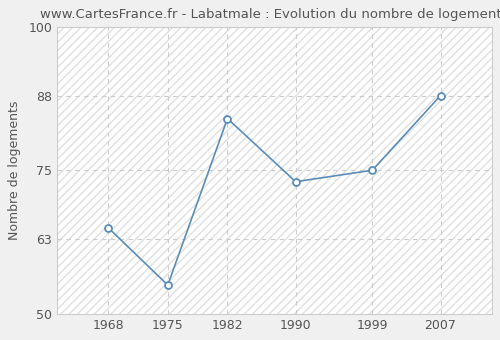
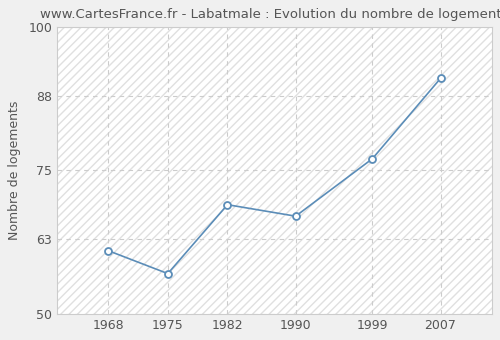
1968: 65 -> 61
1975: 55 -> 57
1982: 84 -> 69
1990: 73 -> 67
1999: 75 -> 77
2007: 88 -> 91
